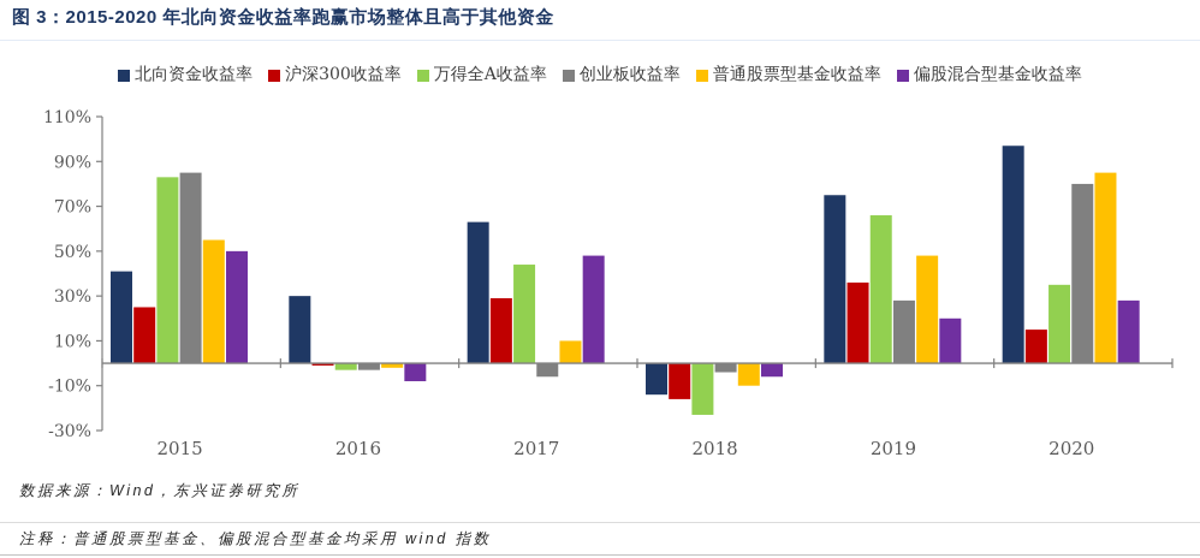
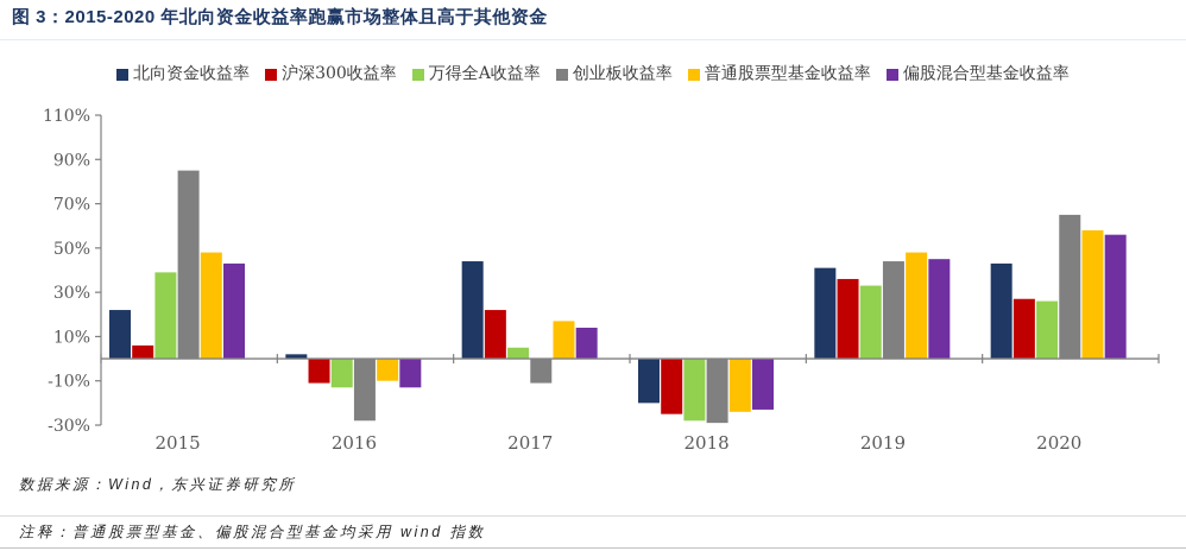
北向资金收益率/2015: 41% -> 22%
沪深300收益率/2015: 25% -> 6%
万得全A收益率/2015: 83% -> 39%
普通股票型基金收益率/2015: 55% -> 48%
偏股混合型基金收益率/2015: 50% -> 43%
北向资金收益率/2016: 30% -> 2%
沪深300收益率/2016: -1% -> -11%
万得全A收益率/2016: -3% -> -13%
创业板收益率/2016: -3% -> -28%
普通股票型基金收益率/2016: -2% -> -10%
偏股混合型基金收益率/2016: -8% -> -13%
北向资金收益率/2017: 63% -> 44%
沪深300收益率/2017: 29% -> 22%
万得全A收益率/2017: 44% -> 5%
创业板收益率/2017: -6% -> -11%
普通股票型基金收益率/2017: 10% -> 17%
偏股混合型基金收益率/2017: 48% -> 14%
北向资金收益率/2018: -14% -> -20%
沪深300收益率/2018: -16% -> -25%
万得全A收益率/2018: -23% -> -28%
创业板收益率/2018: -4% -> -29%
普通股票型基金收益率/2018: -10% -> -24%
偏股混合型基金收益率/2018: -6% -> -23%
北向资金收益率/2019: 75% -> 41%
万得全A收益率/2019: 66% -> 33%
创业板收益率/2019: 28% -> 44%
偏股混合型基金收益率/2019: 20% -> 45%
北向资金收益率/2020: 97% -> 43%
沪深300收益率/2020: 15% -> 27%
万得全A收益率/2020: 35% -> 26%
创业板收益率/2020: 80% -> 65%
普通股票型基金收益率/2020: 85% -> 58%
偏股混合型基金收益率/2020: 28% -> 56%
